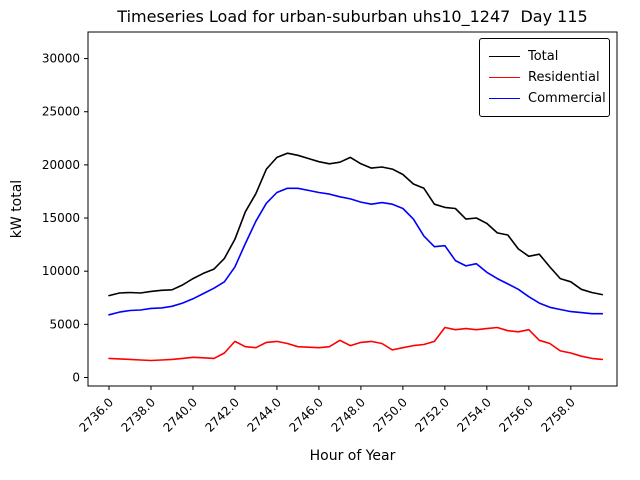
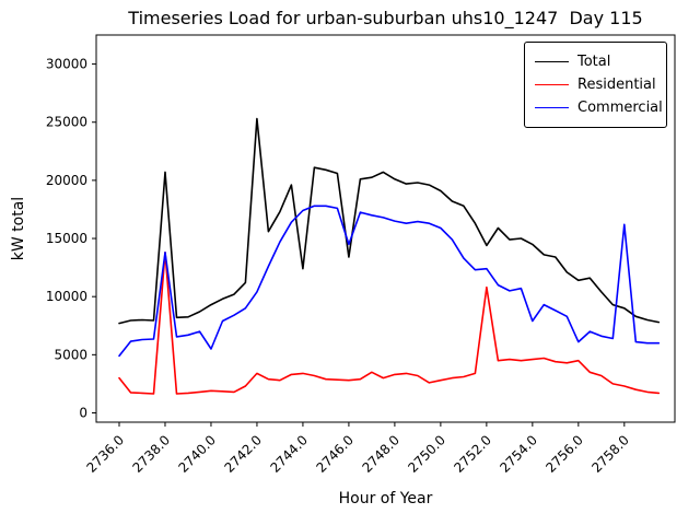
Residential/2736.0: 1800 -> 3000
Commercial/2736.0: 5900 -> 4900
Total/2738.0: 8100 -> 20700
Residential/2738.0: 1600 -> 13800
Commercial/2738.0: 6500 -> 13800
Commercial/2740.0: 7400 -> 5500
Total/2742.0: 13000 -> 25300
Total/2744.0: 20700 -> 12400
Total/2746.0: 20300 -> 13400
Commercial/2746.0: 17400 -> 14500
Total/2752.0: 16000 -> 14400
Residential/2752.0: 4700 -> 10800
Commercial/2754.0: 9900 -> 7900
Commercial/2756.0: 7600 -> 6100
Commercial/2758.0: 6200 -> 16200
